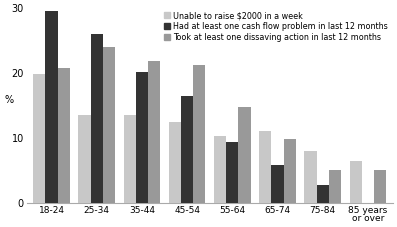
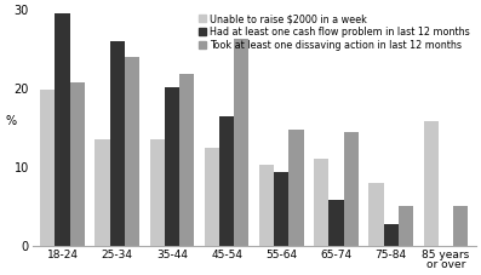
Took at least one dissaving action in last 12 months/45-54: 21.3 -> 26.4
Took at least one dissaving action in last 12 months/65-74: 9.8 -> 14.4
Unable to raise $2000 in a week/85 years or over: 6.5 -> 15.8
